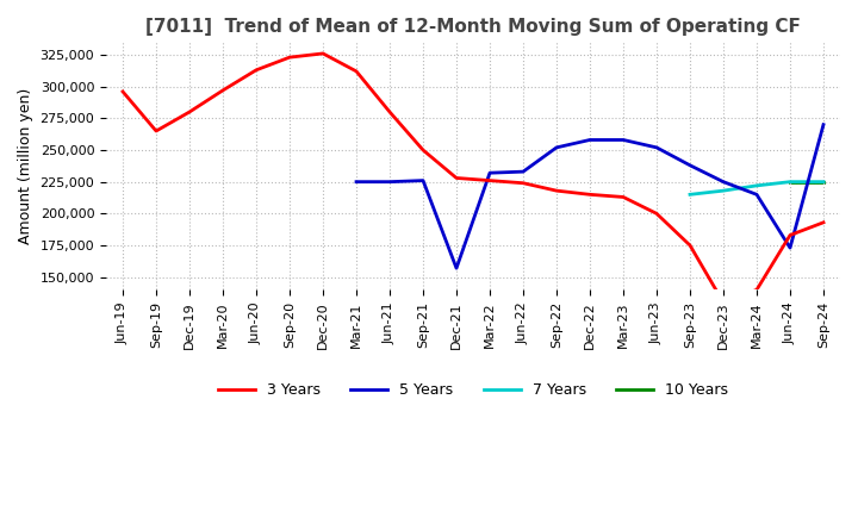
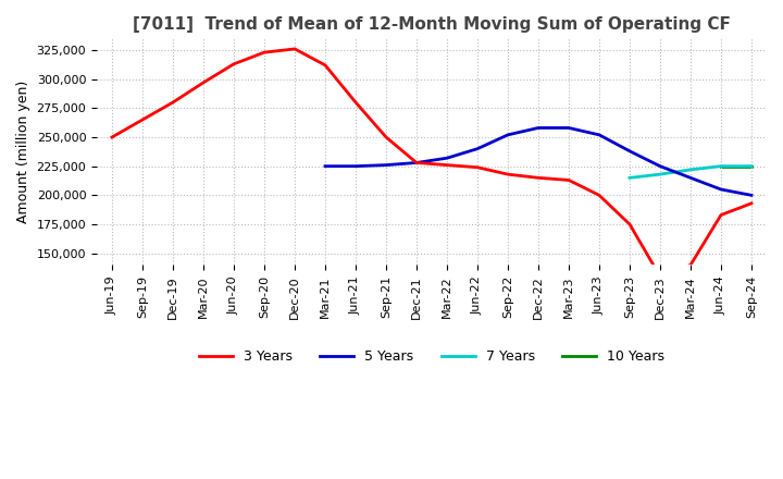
3 Years/Jun-19: 296,000 -> 250,000
5 Years/Dec-21: 157,000 -> 228,000
5 Years/Jun-22: 233,000 -> 240,000
5 Years/Jun-24: 173,000 -> 205,000
5 Years/Sep-24: 270,000 -> 200,000
